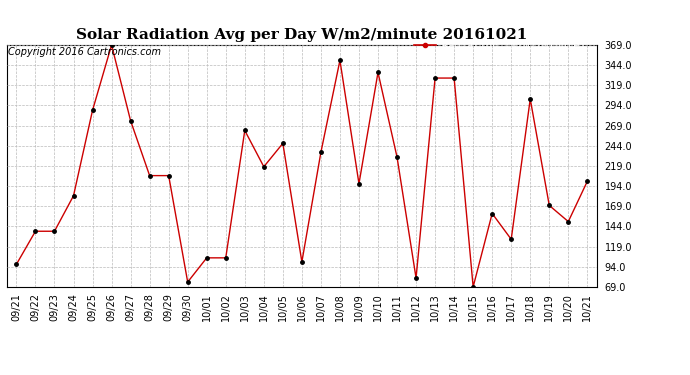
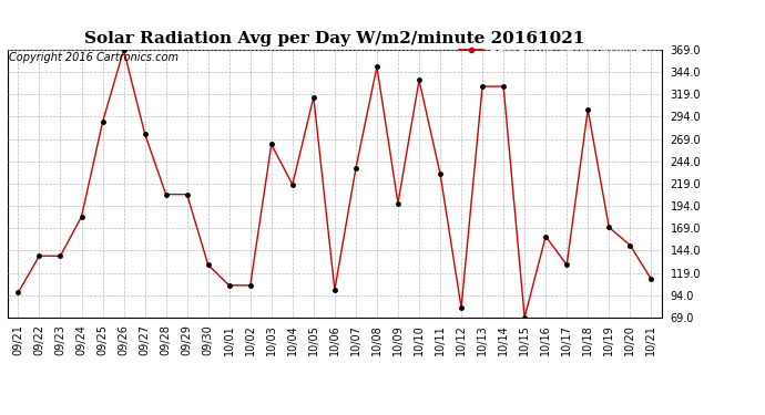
09/30: 75 -> 128
10/05: 247 -> 316
10/21: 200 -> 112
